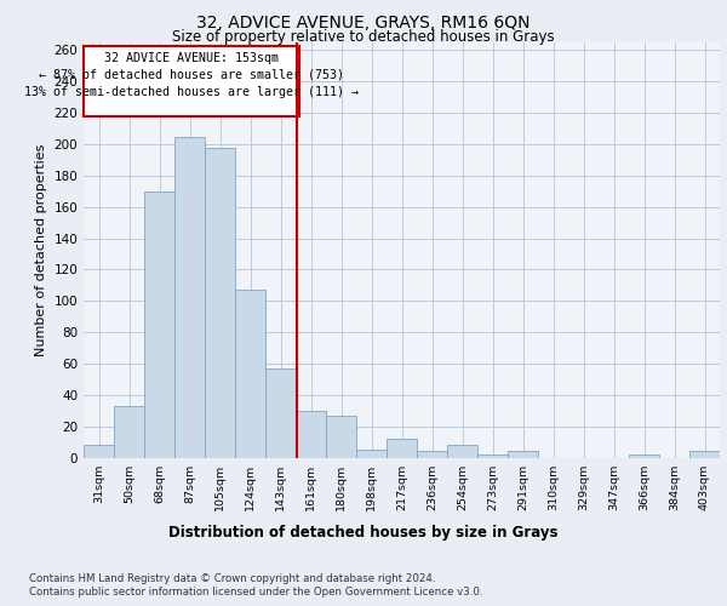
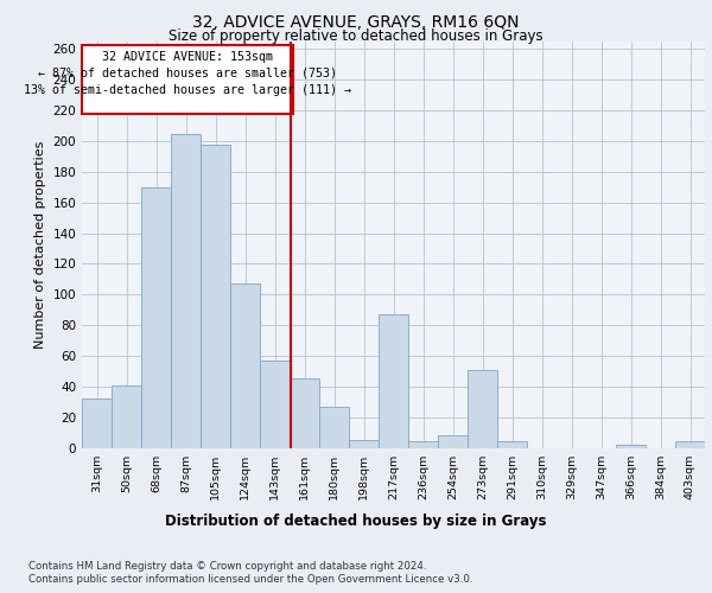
31sqm: 8 -> 32
50sqm: 33 -> 41
161sqm: 30 -> 45
217sqm: 12 -> 87
273sqm: 2 -> 51
